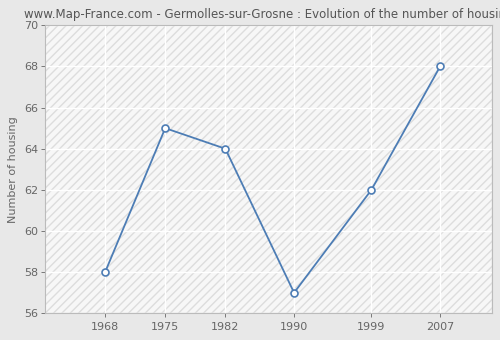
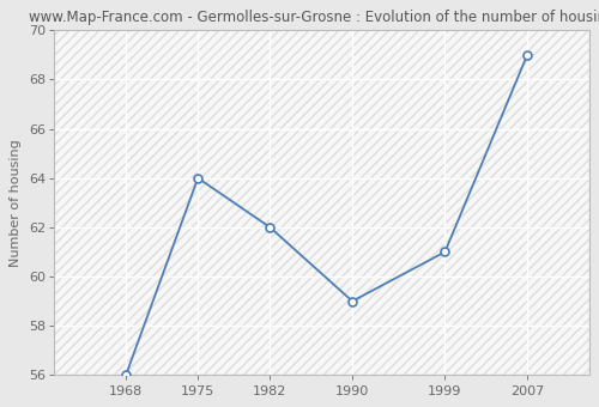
1968: 58 -> 56
1975: 65 -> 64
1982: 64 -> 62
1990: 57 -> 59
1999: 62 -> 61
2007: 68 -> 69
